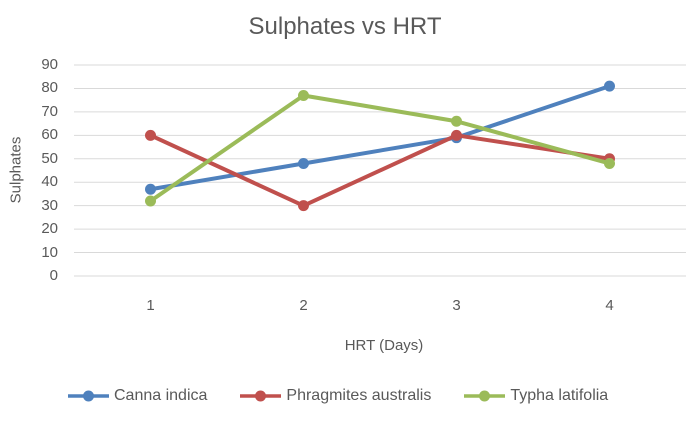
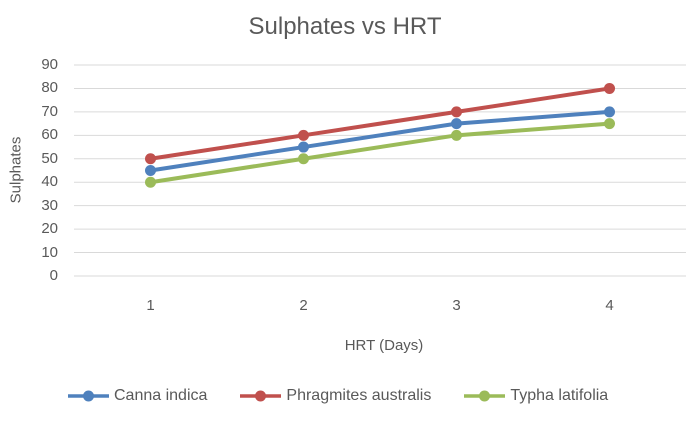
Canna indica/1: 37 -> 45
Phragmites australis/1: 60 -> 50
Typha latifolia/1: 32 -> 40
Canna indica/2: 48 -> 55
Phragmites australis/2: 30 -> 60
Typha latifolia/2: 77 -> 50
Canna indica/3: 59 -> 65
Phragmites australis/3: 60 -> 70
Typha latifolia/3: 66 -> 60
Canna indica/4: 81 -> 70
Phragmites australis/4: 50 -> 80
Typha latifolia/4: 48 -> 65
